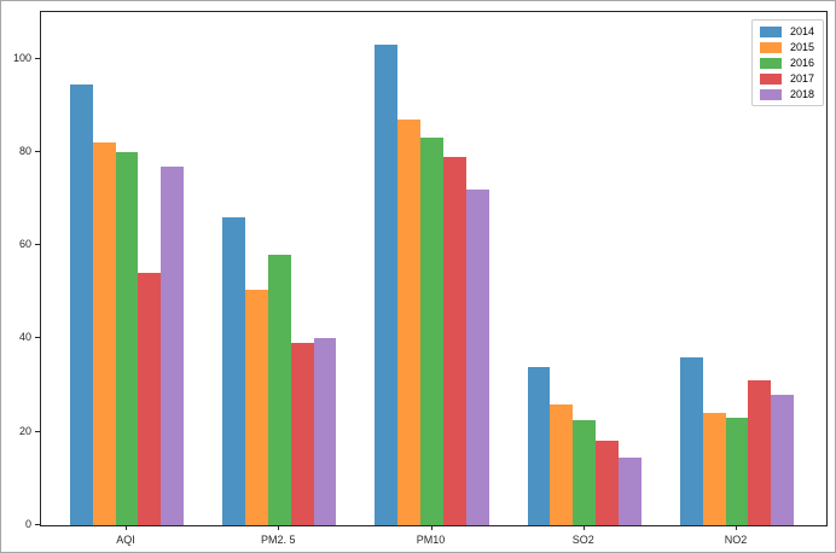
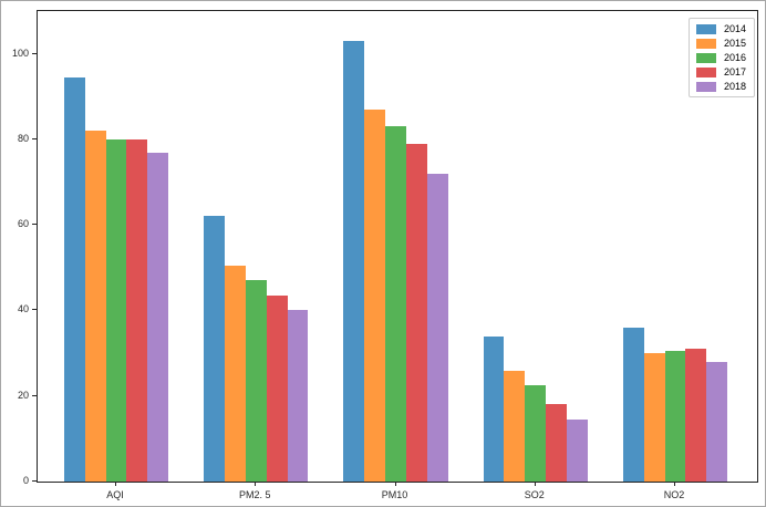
2017/AQI: 54 -> 80
2014/PM2. 5: 66 -> 62
2016/PM2. 5: 58 -> 47
2017/PM2. 5: 39 -> 44
2015/NO2: 24 -> 30
2016/NO2: 23 -> 30
